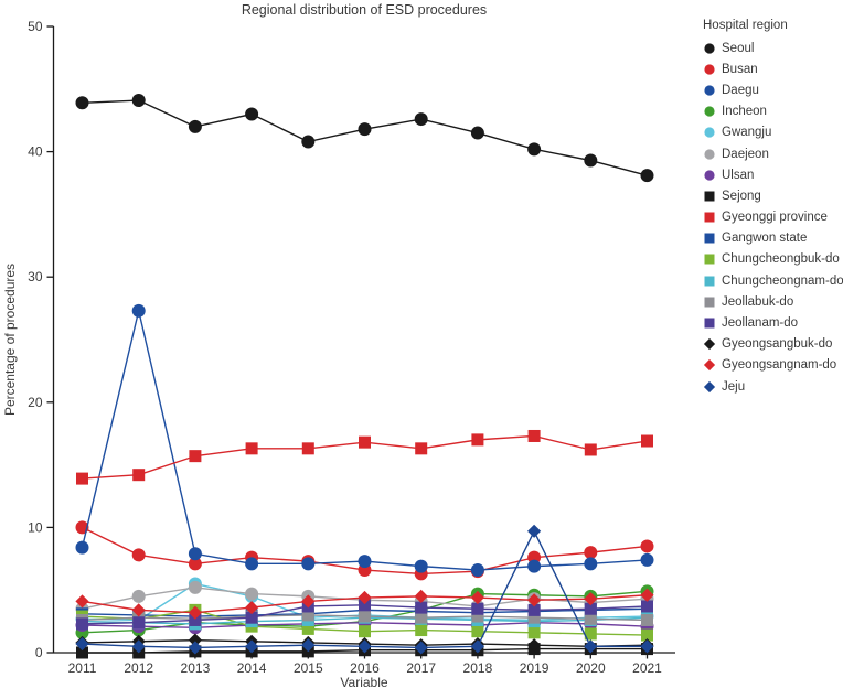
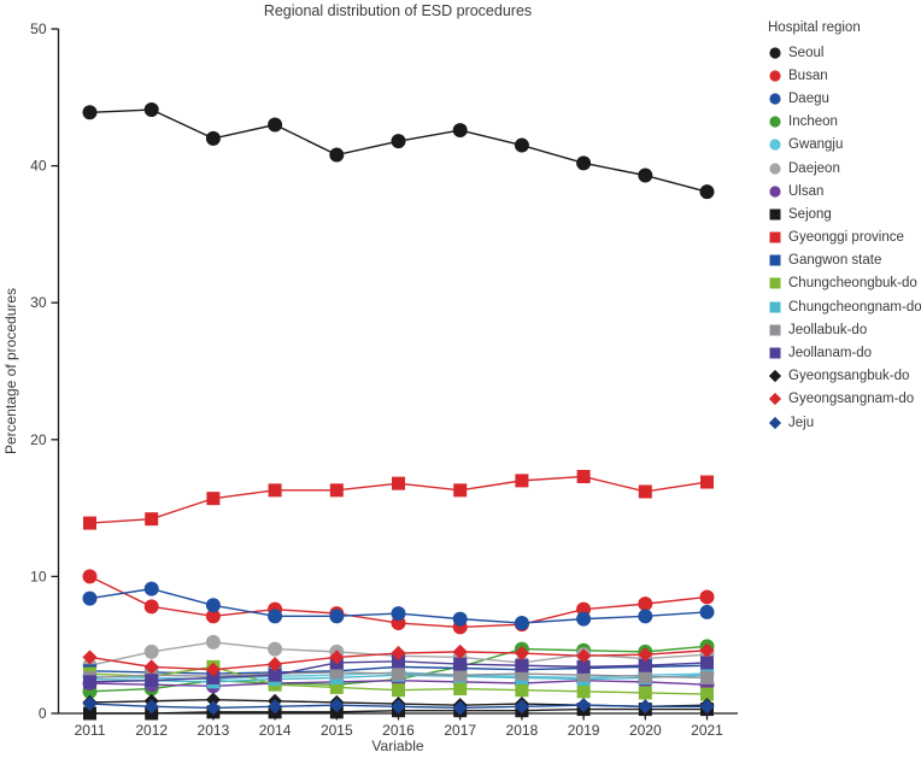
Daegu/2012: 27.3 -> 9.1
Gwangju/2013: 5.5 -> 2.5
Gwangju/2014: 4.5 -> 2.7
Jeju/2019: 9.7 -> 0.6
